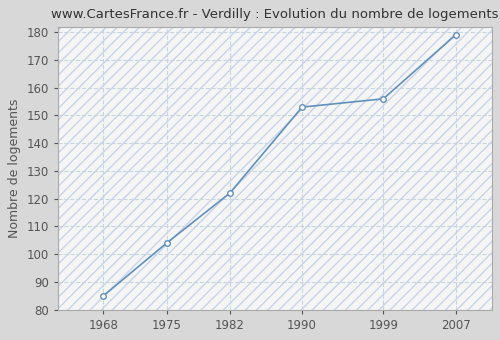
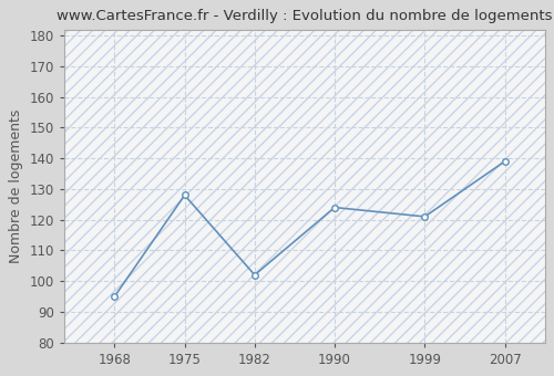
1968: 85 -> 95
1975: 104 -> 128
1982: 122 -> 102
1990: 153 -> 124
1999: 156 -> 121
2007: 179 -> 139
